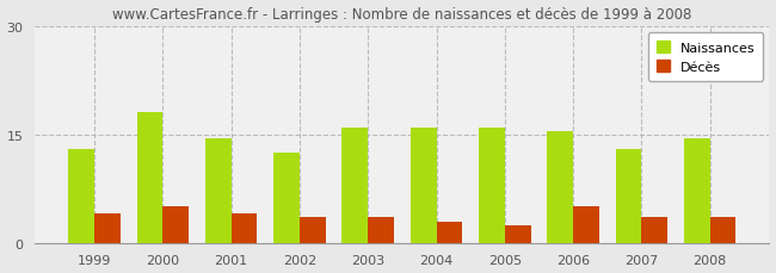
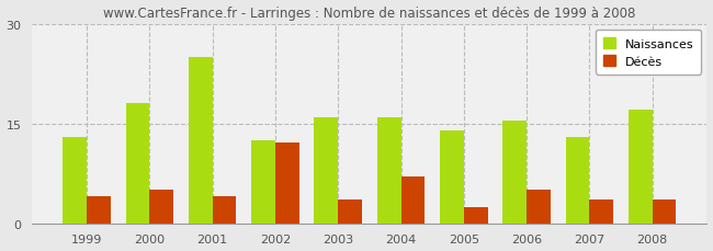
Naissances/2001: 14.5 -> 25.0
Décès/2002: 3.5 -> 12.2
Décès/2004: 3.0 -> 7.0
Naissances/2005: 16.0 -> 14.0
Naissances/2008: 14.5 -> 17.0
